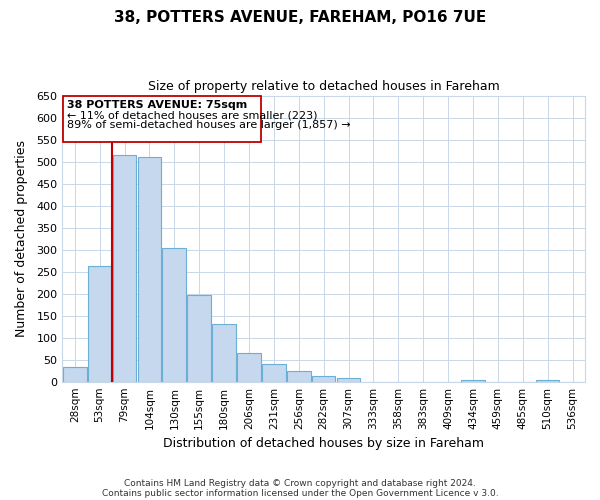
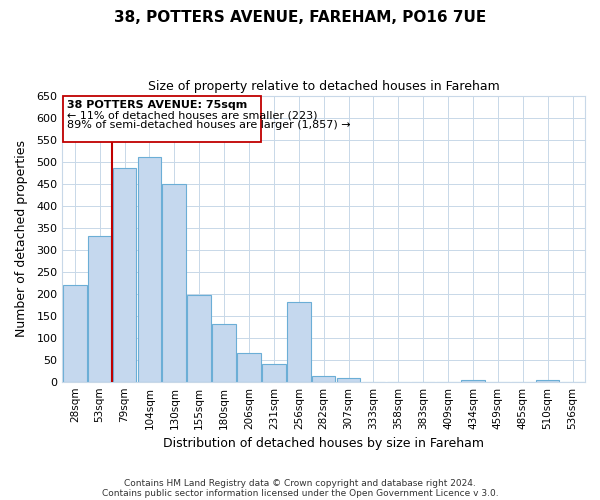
28sqm: 33 -> 220
53sqm: 262 -> 330
79sqm: 515 -> 485
130sqm: 303 -> 450
256sqm: 24 -> 180
